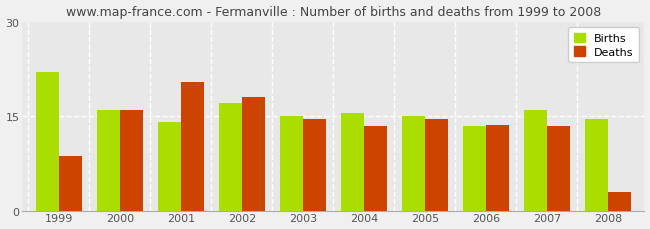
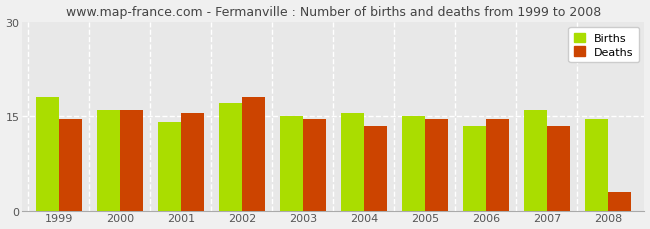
Births/1999: 22.0 -> 18.0
Deaths/1999: 8.6 -> 14.5
Deaths/2001: 20.4 -> 15.5
Deaths/2006: 13.6 -> 14.5
